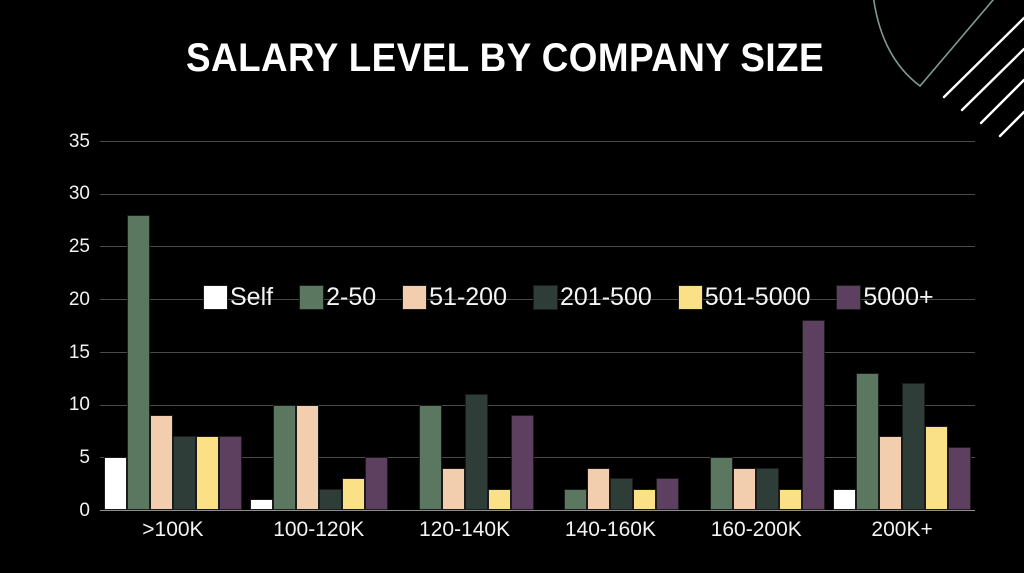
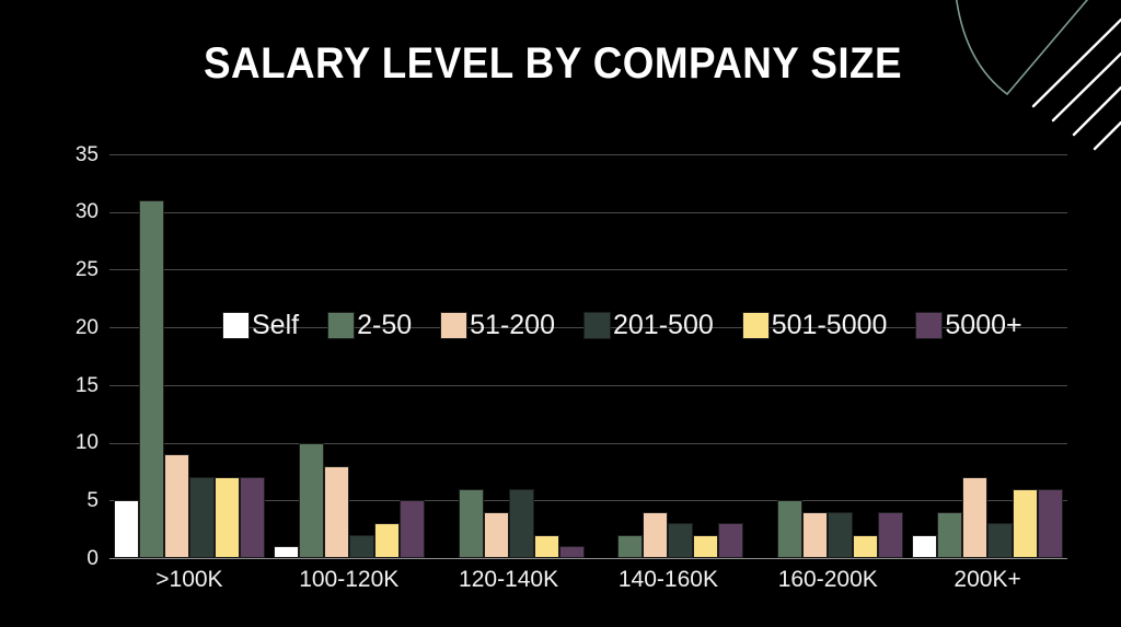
2-50/>100K: 28 -> 31
51-200/100-120K: 10 -> 8
2-50/120-140K: 10 -> 6
201-500/120-140K: 11 -> 6
5000+/120-140K: 9 -> 1
5000+/160-200K: 18 -> 4
2-50/200K+: 13 -> 4
201-500/200K+: 12 -> 3
501-5000/200K+: 8 -> 6
